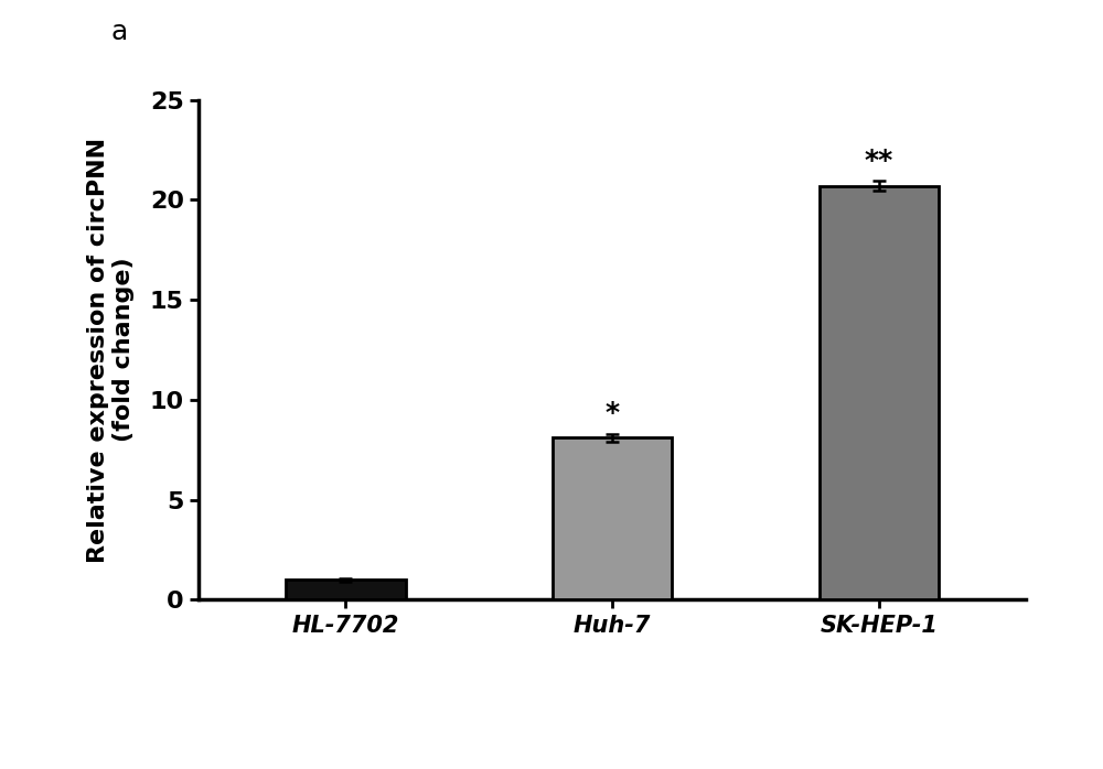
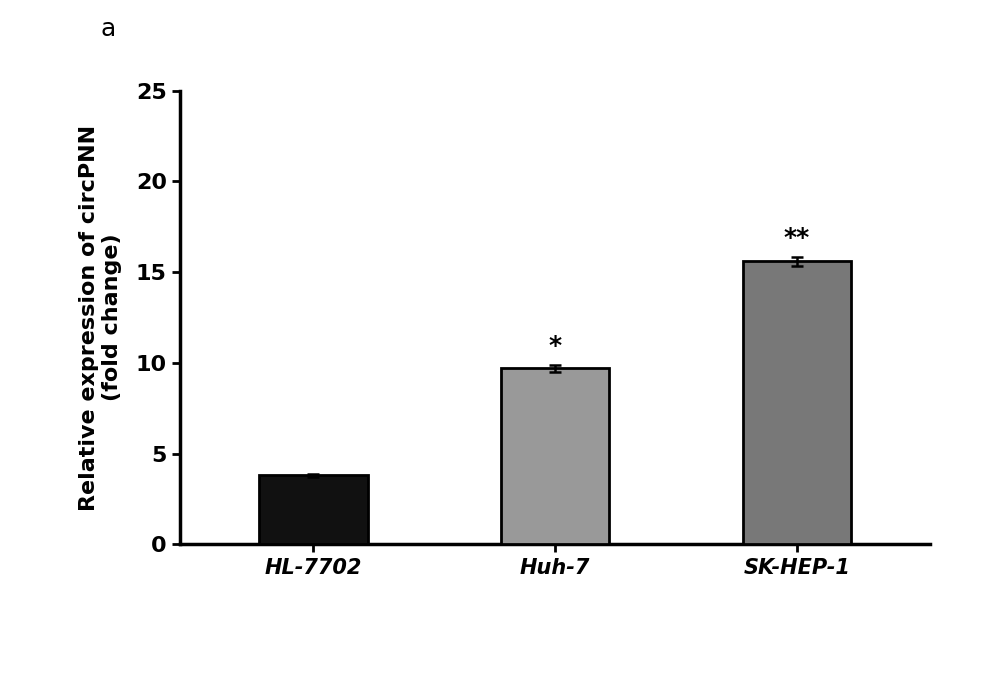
HL-7702: 1.0 -> 3.8
Huh-7: 8.1 -> 9.7
SK-HEP-1: 20.7 -> 15.6
